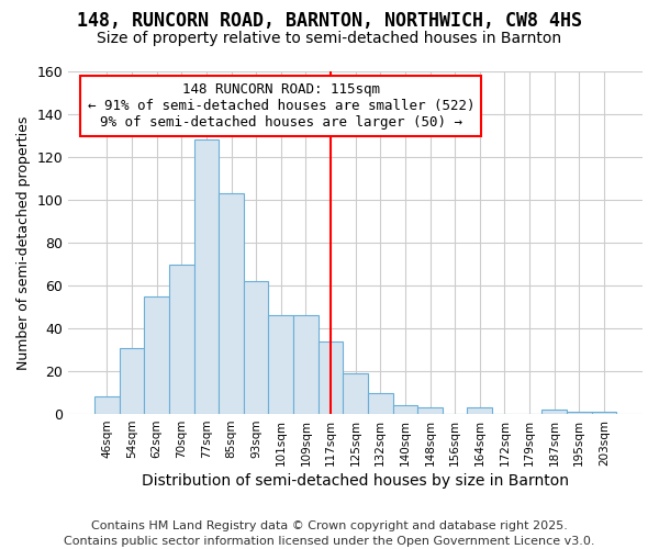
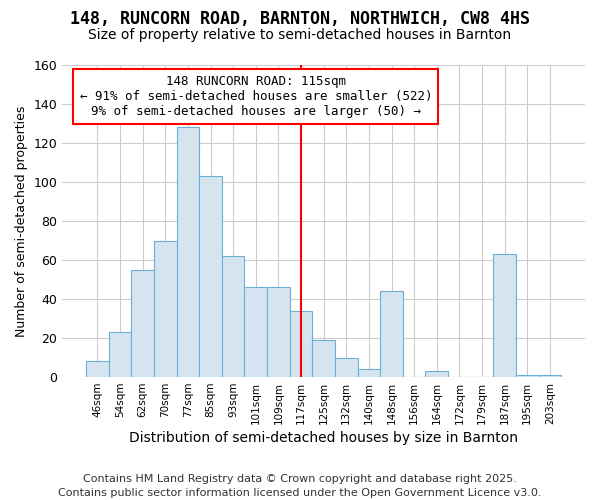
54sqm: 31 -> 23
148sqm: 3 -> 44
187sqm: 2 -> 63
